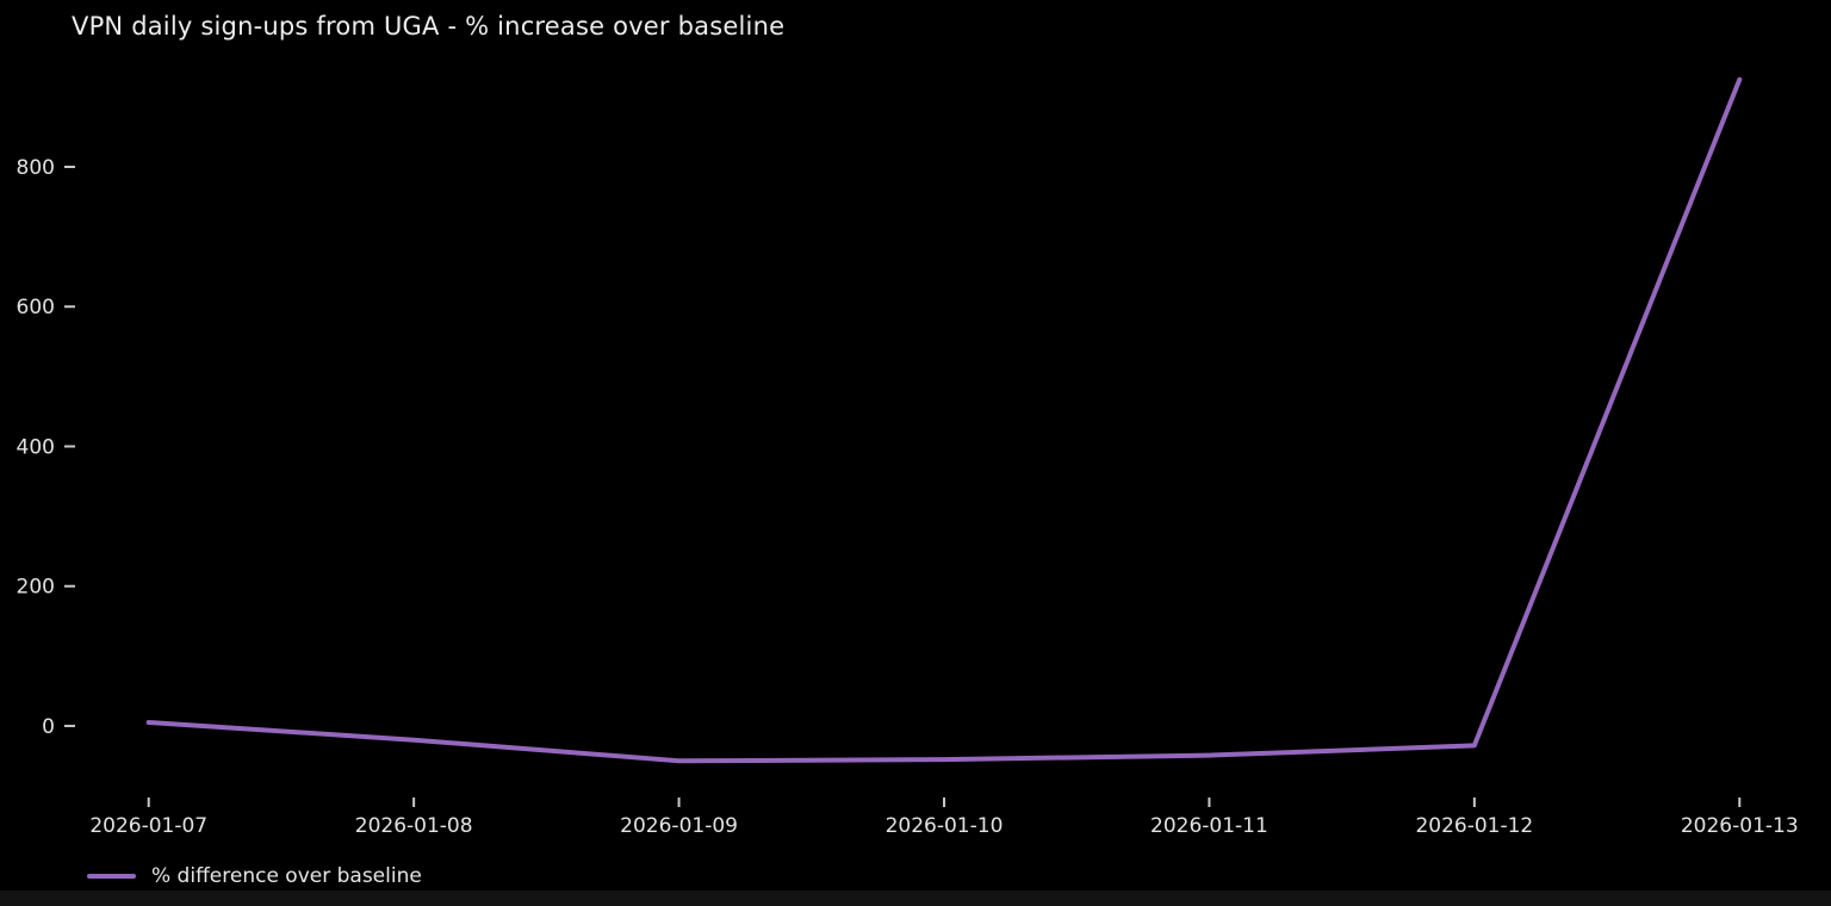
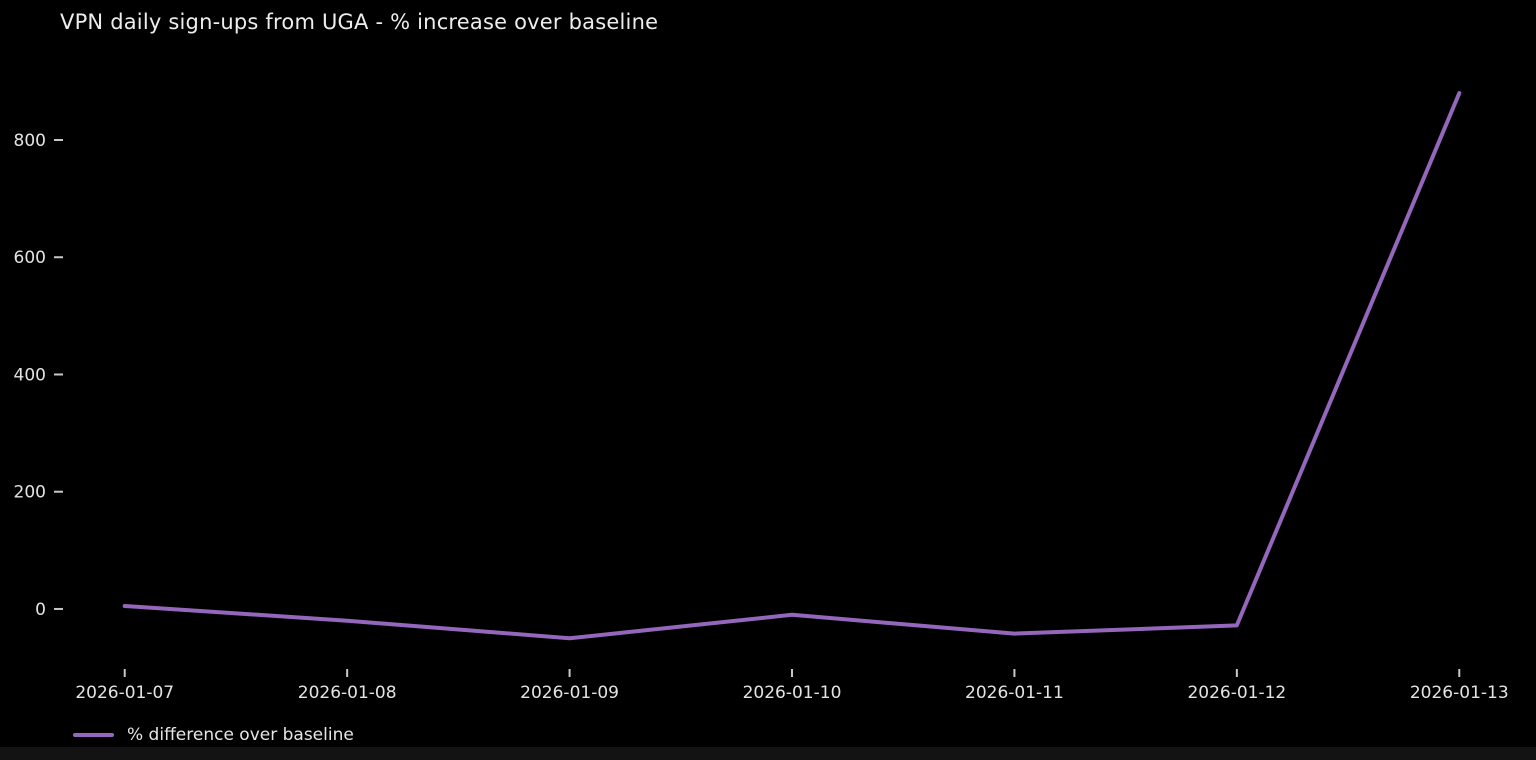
2026-01-10: -50 -> -10
2026-01-13: 920 -> 880
